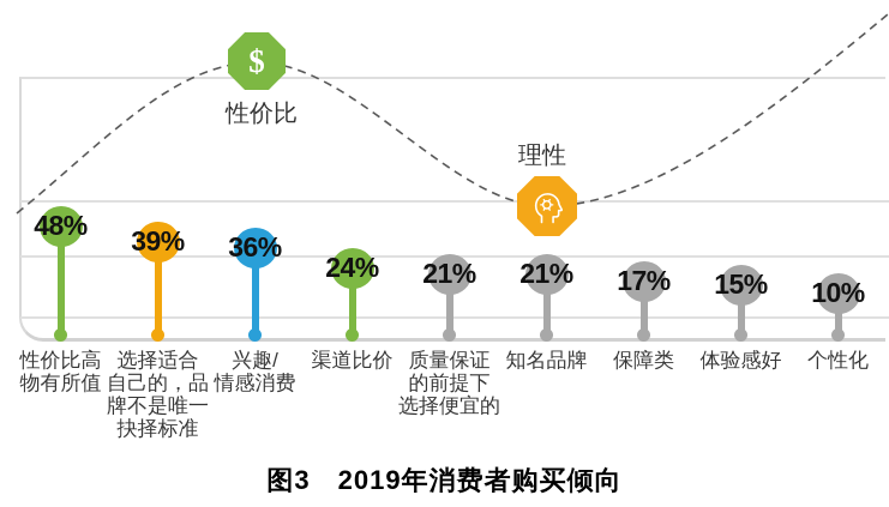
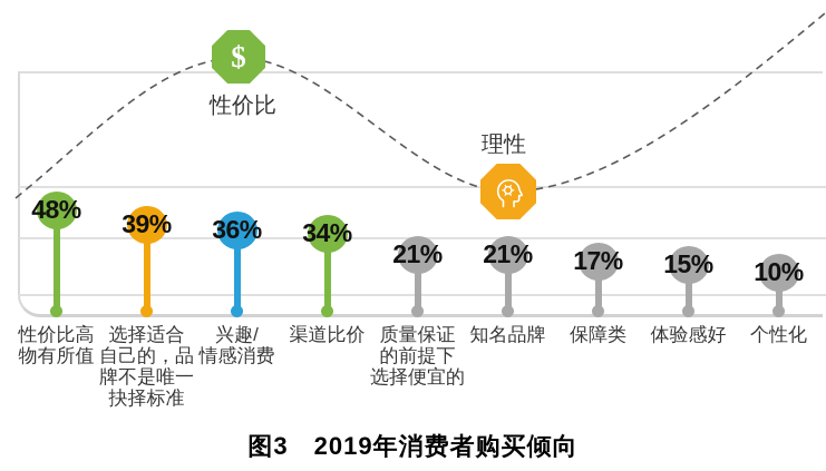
渠道比价: 24% -> 34%
